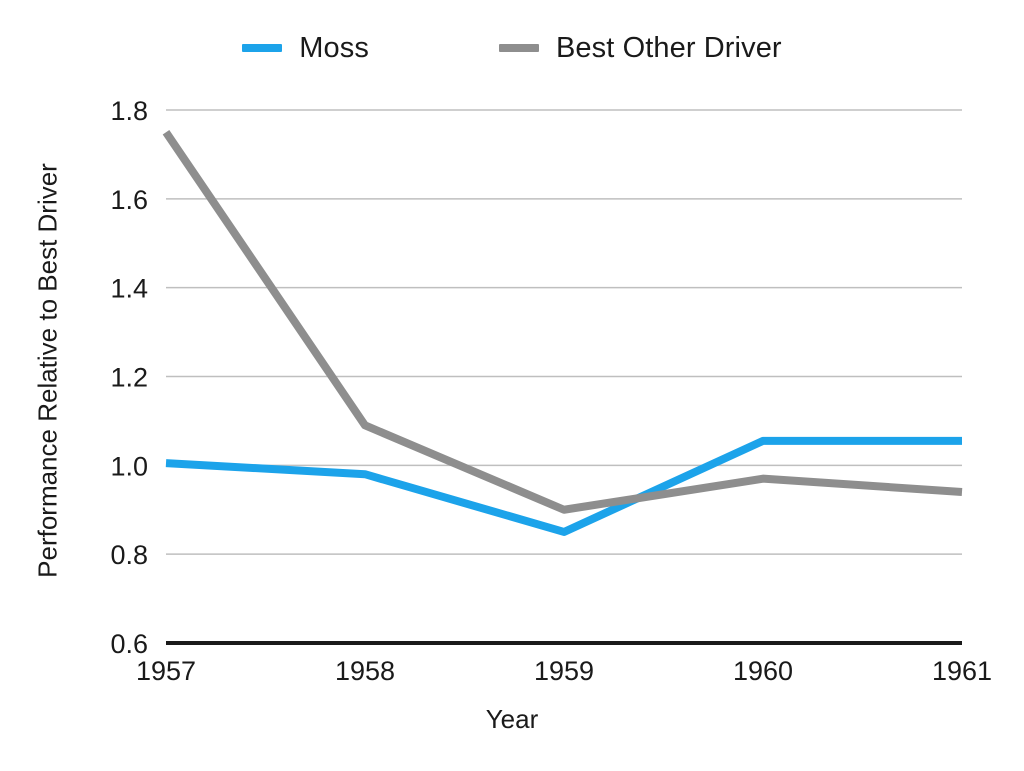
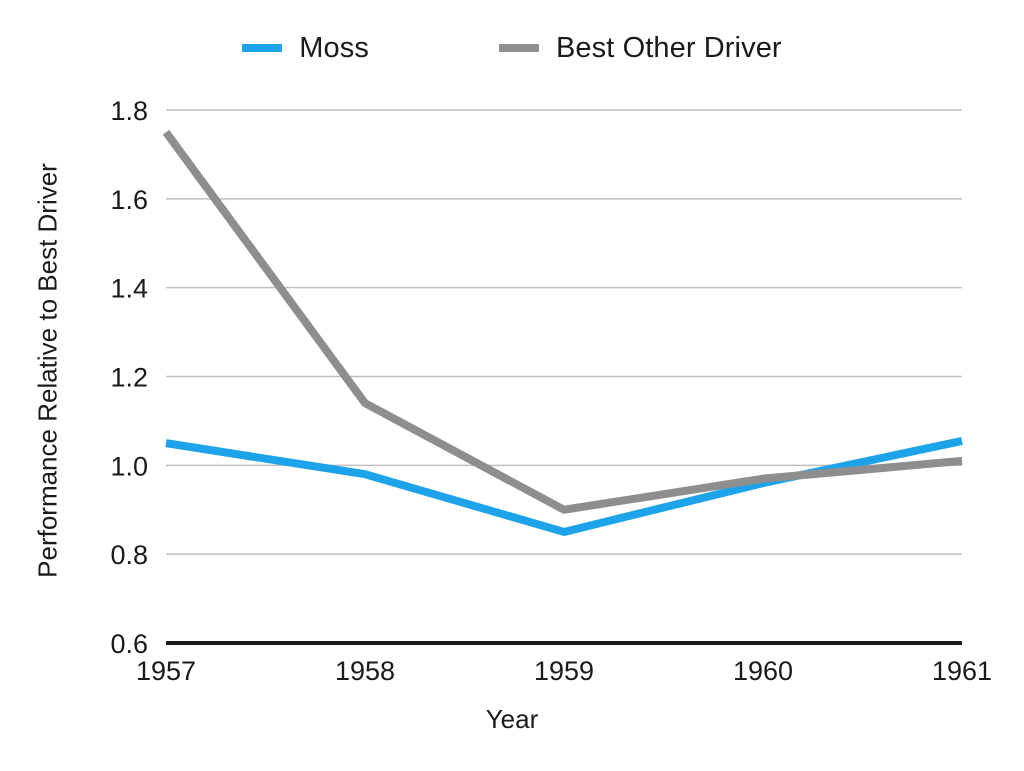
Moss/1957: 1.00 -> 1.05
Best Other Driver/1958: 1.09 -> 1.14
Moss/1960: 1.05 -> 0.96
Best Other Driver/1961: 0.94 -> 1.01
